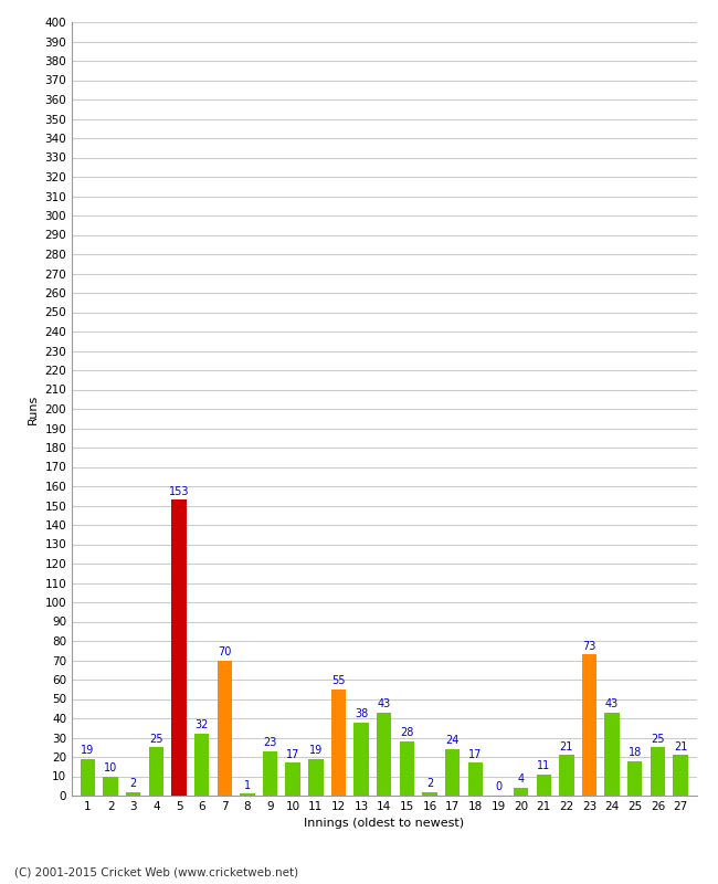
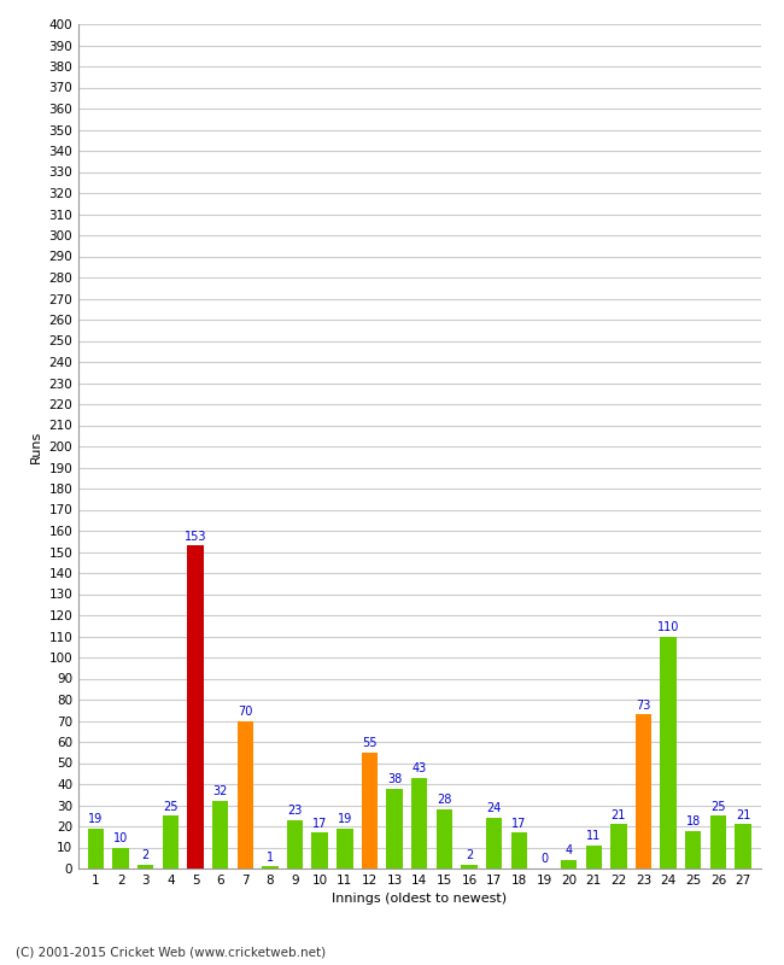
24: 43 -> 110
